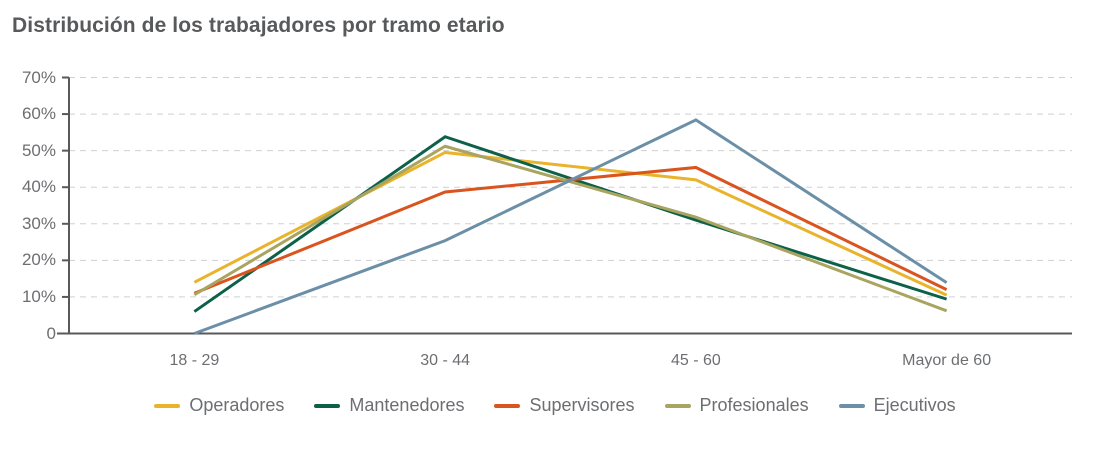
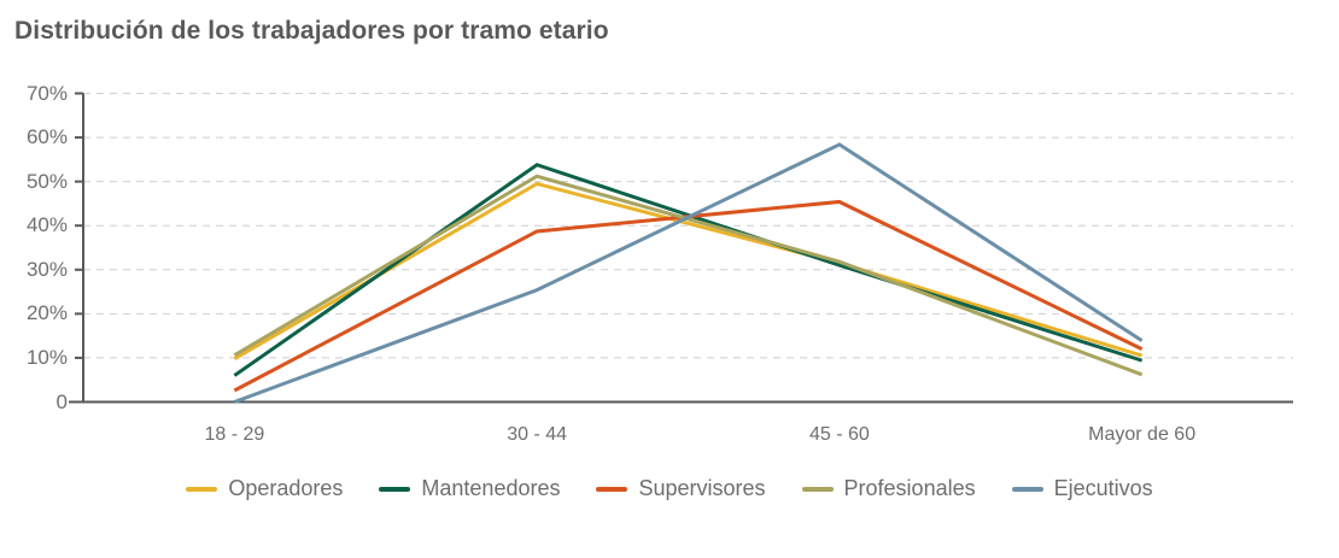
Operadores/18 - 29: 14% -> 10%
Supervisores/18 - 29: 11% -> 3%
Operadores/45 - 60: 42% -> 32%
